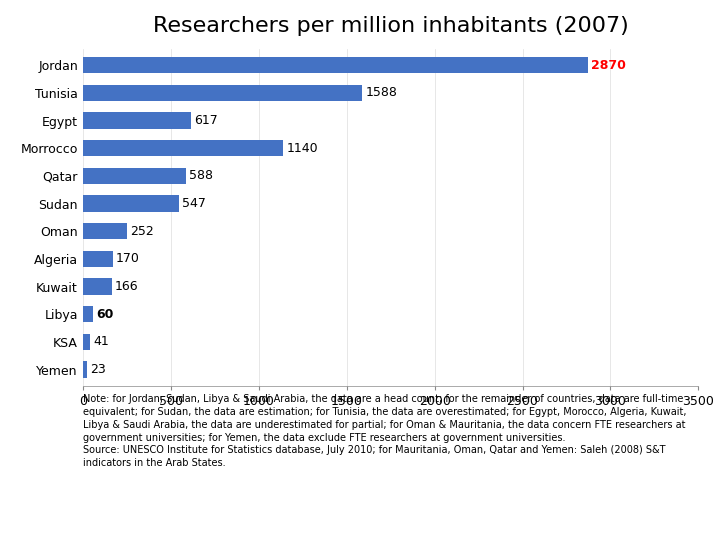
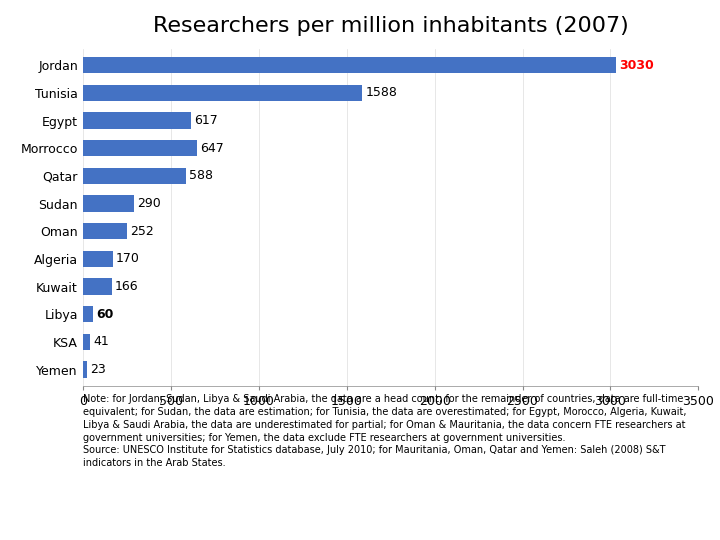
Jordan: 2870 -> 3030
Morrocco: 1140 -> 647
Sudan: 547 -> 290
